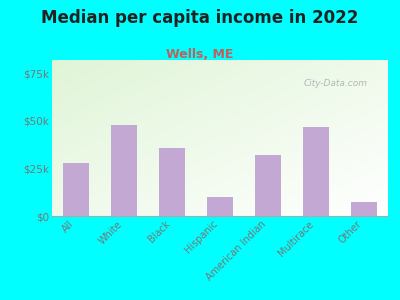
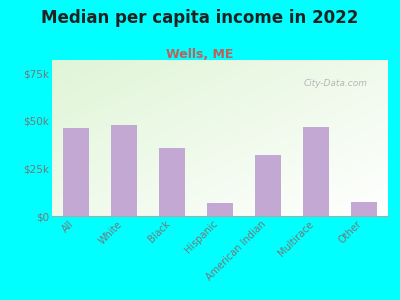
All: $28k -> $46k
Hispanic: $10k -> $7k
